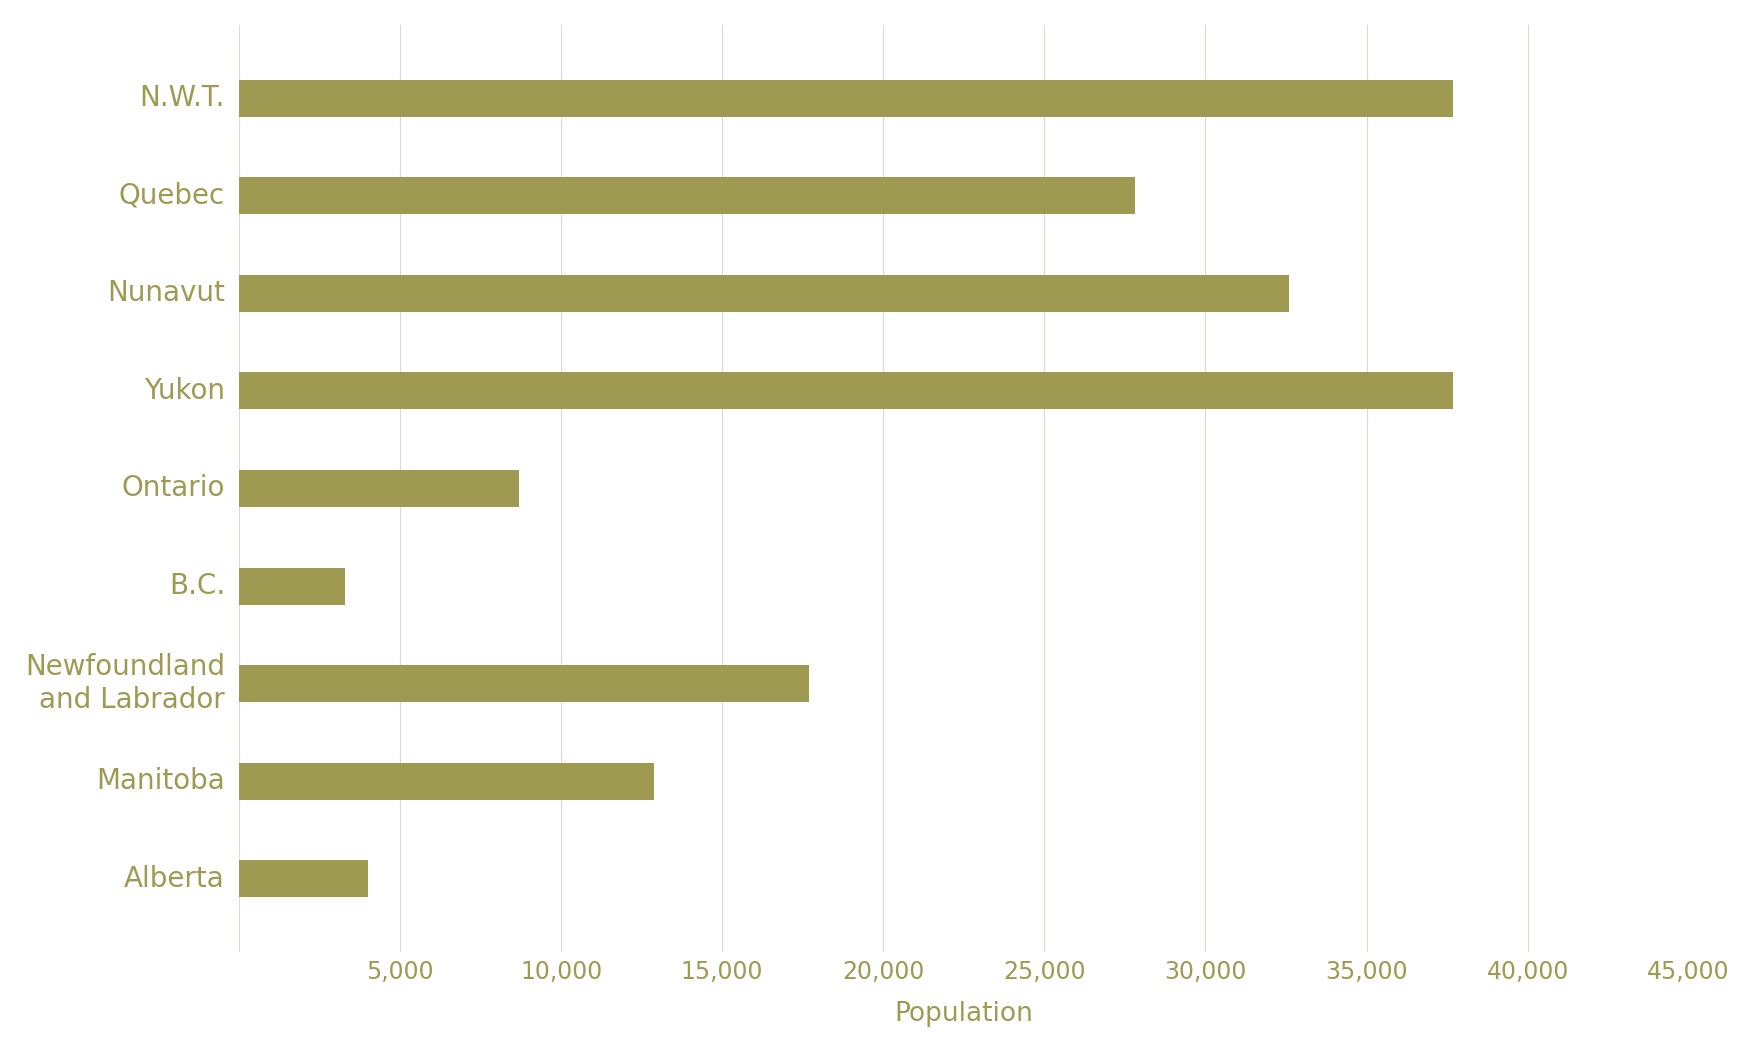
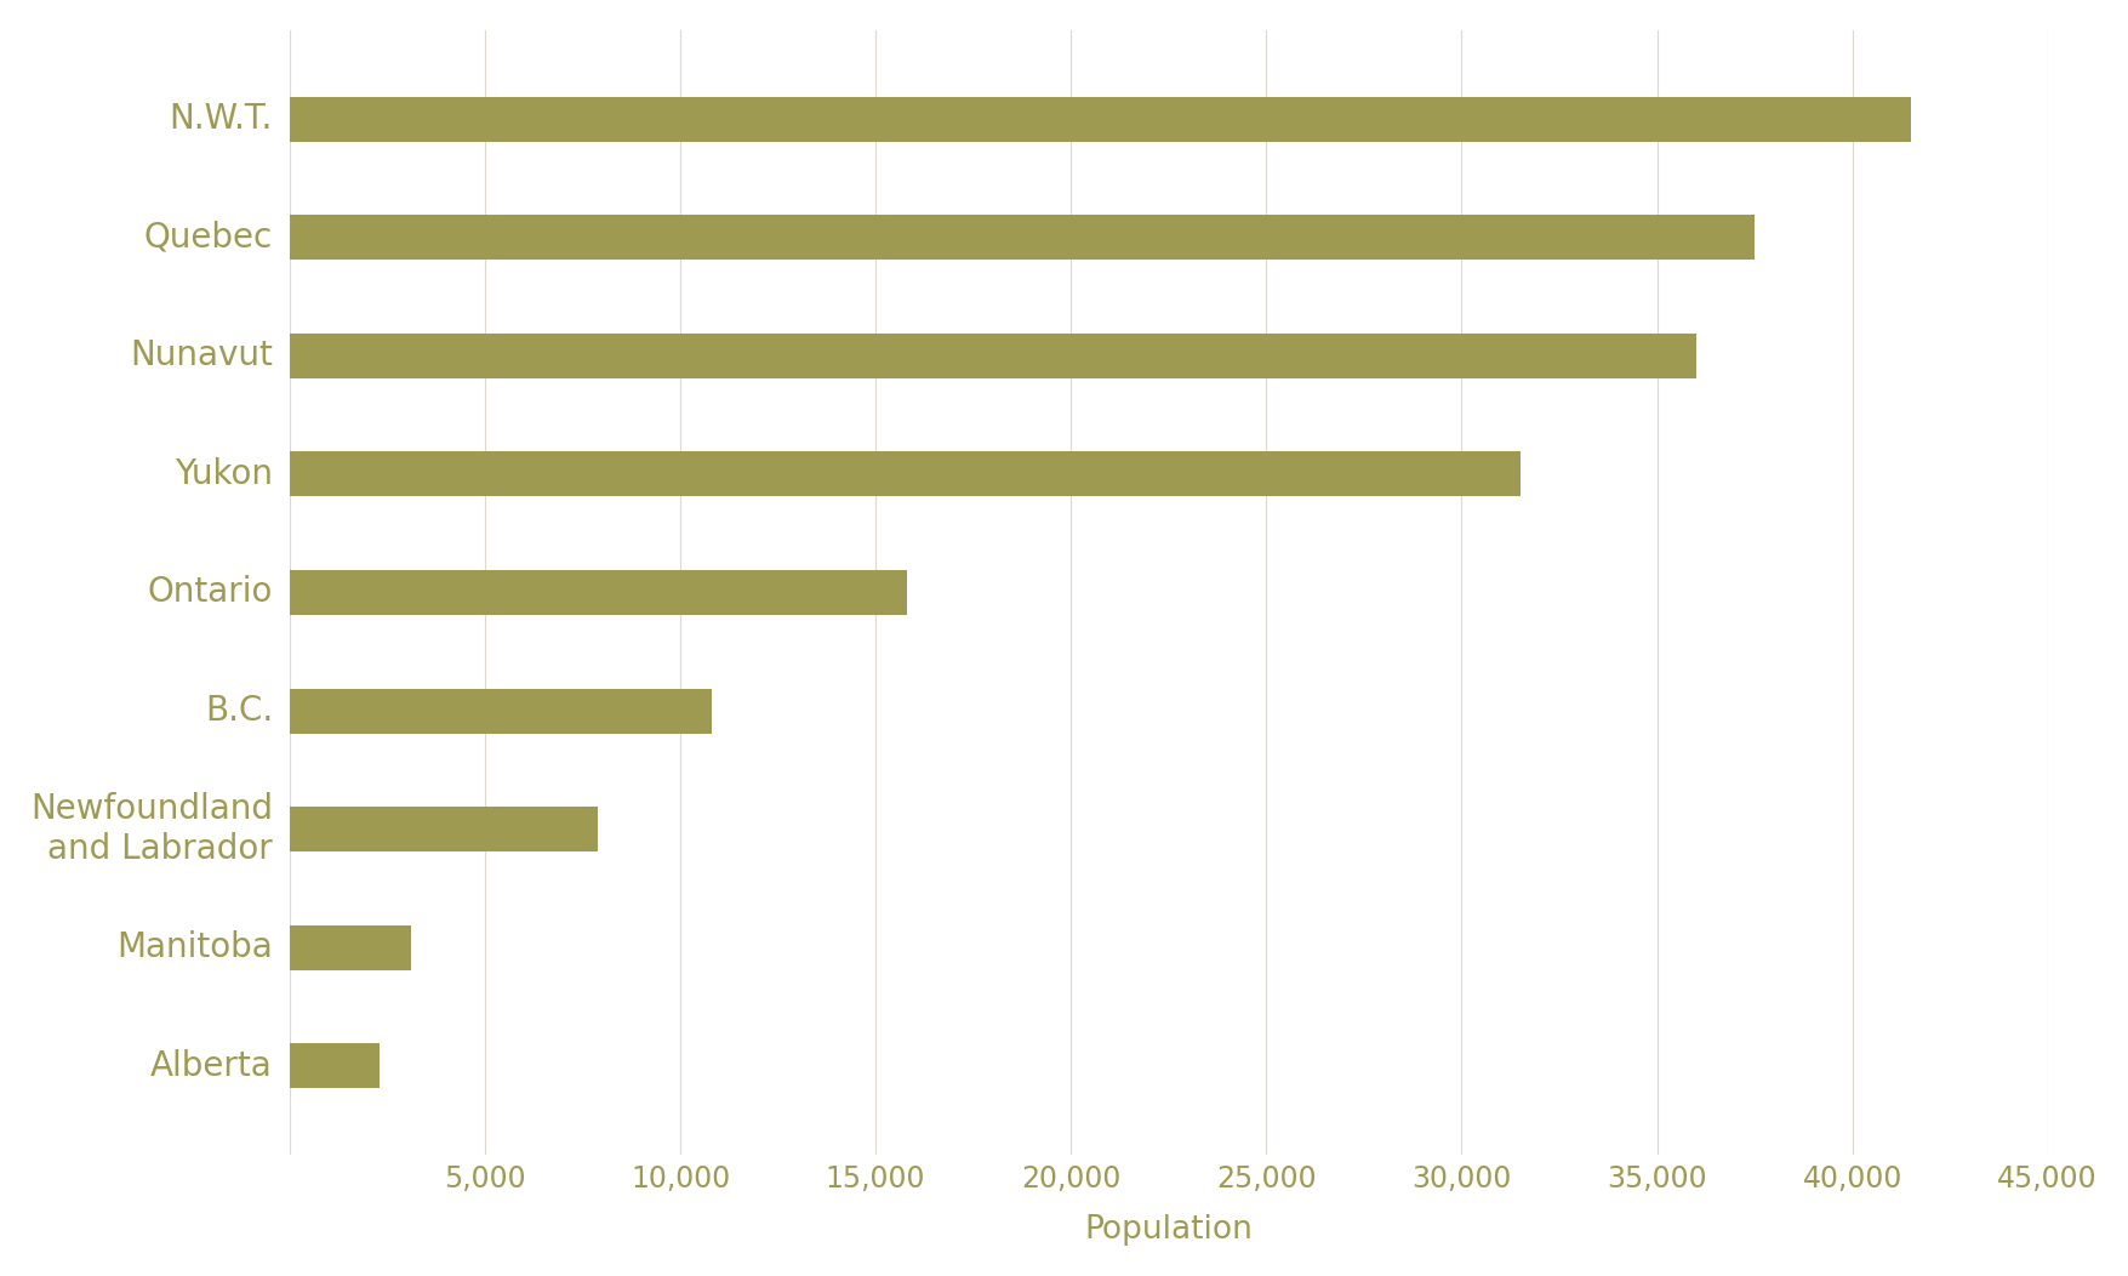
N.W.T.: 37,700 -> 41,500
Quebec: 27,800 -> 37,500
Nunavut: 32,600 -> 36,000
Yukon: 37,700 -> 31,500
Ontario: 8,700 -> 15,800
B.C.: 3,300 -> 10,800
Newfoundland and Labrador: 17,700 -> 7,900
Manitoba: 12,900 -> 3,100
Alberta: 4,000 -> 2,300
